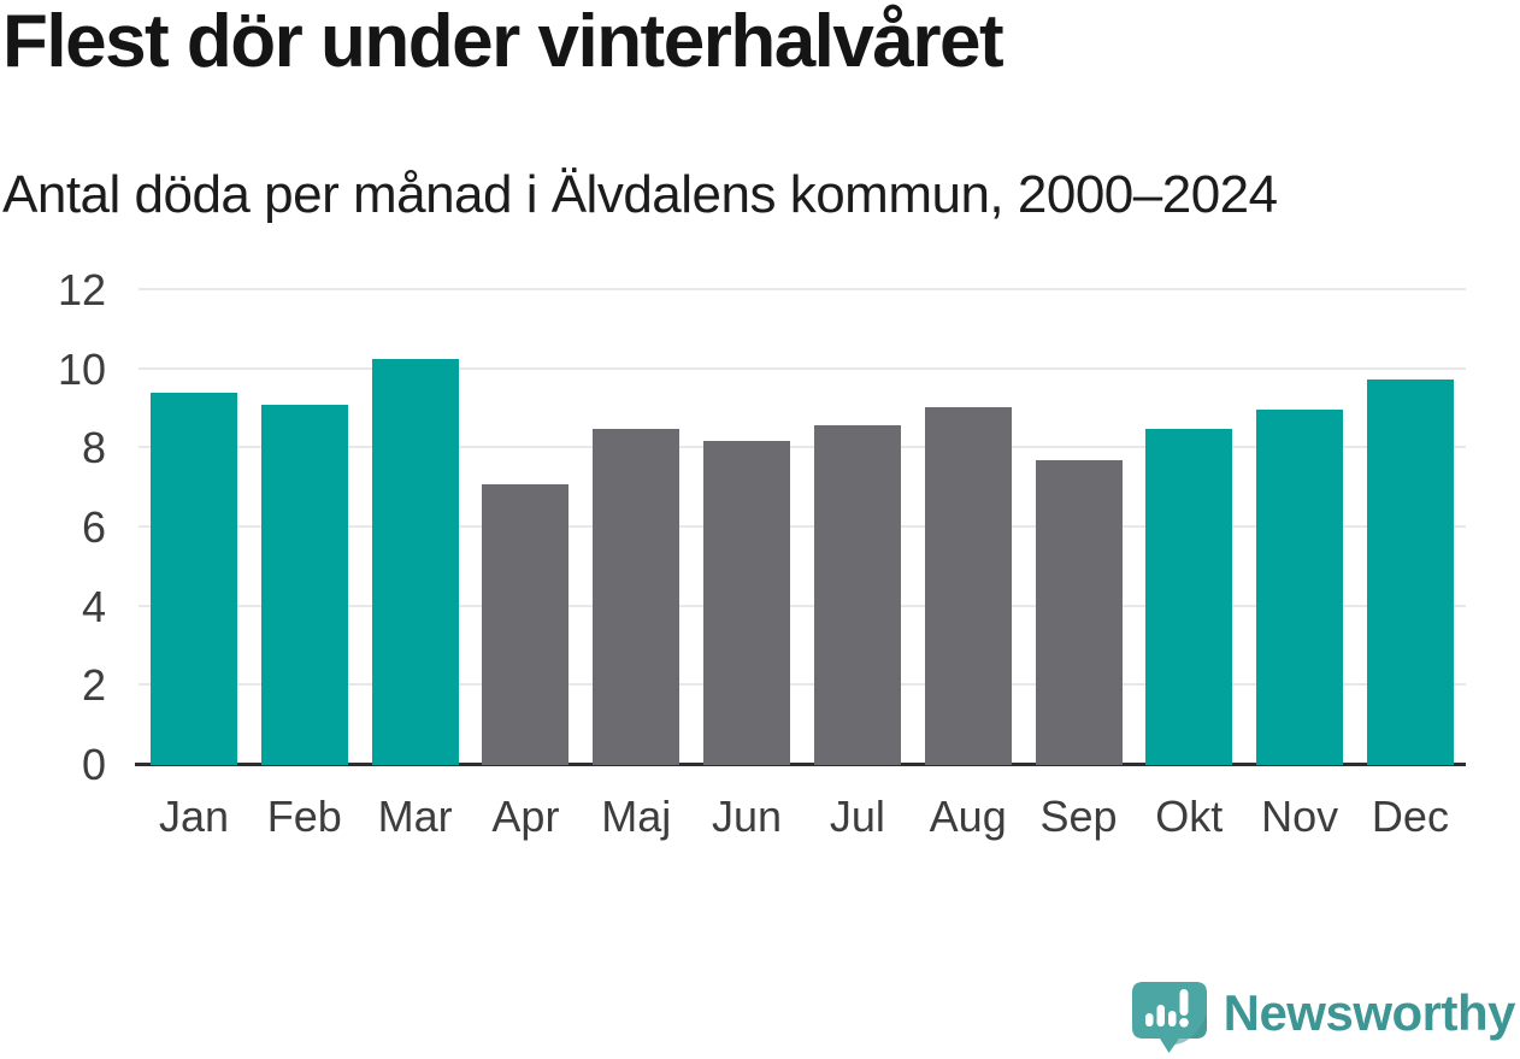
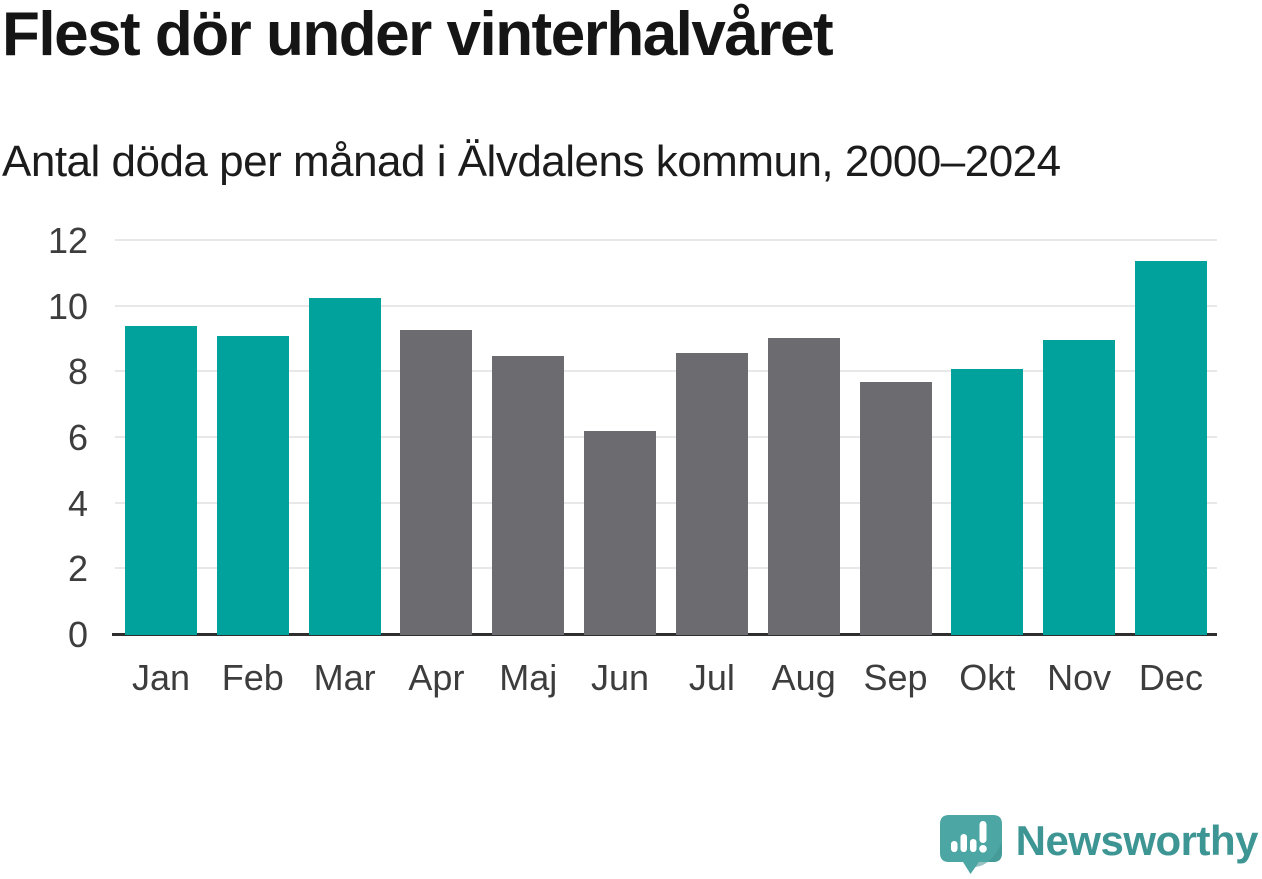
Apr: 7.1 -> 9.3
Jun: 8.2 -> 6.2
Okt: 8.5 -> 8.1
Dec: 9.8 -> 11.4
